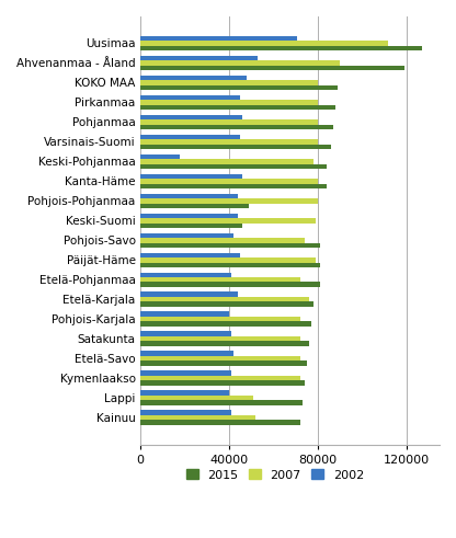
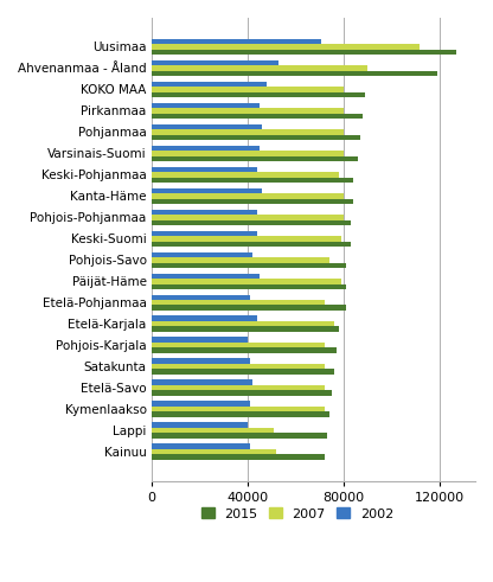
2002/Keski-Pohjanmaa: 18000 -> 44000
2015/Pohjois-Pohjanmaa: 49000 -> 83000
2015/Keski-Suomi: 46000 -> 83000
